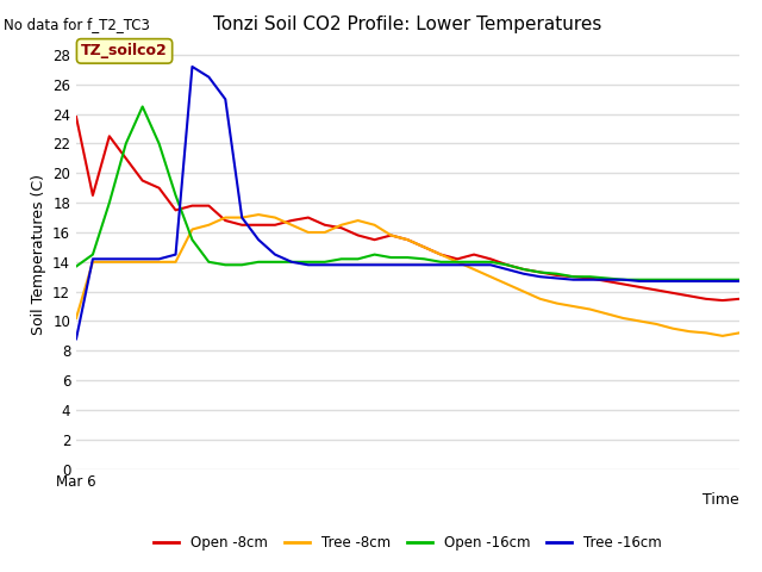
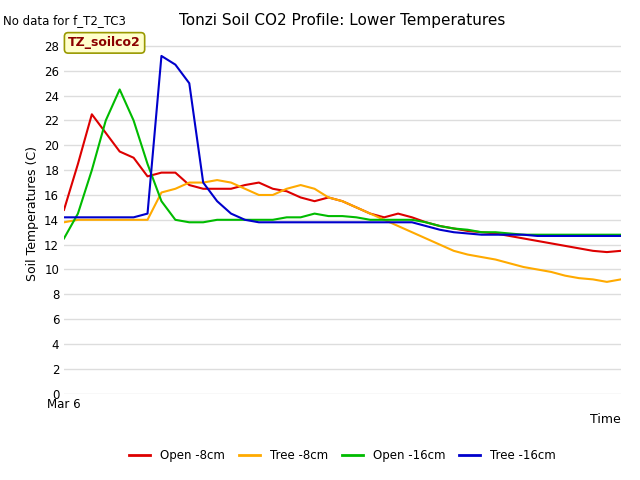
Open -8cm/Mar 6: 23.8 -> 14.8
Tree -8cm/Mar 6: 10.2 -> 13.8
Open -16cm/Mar 6: 13.7 -> 12.5
Tree -16cm/Mar 6: 8.8 -> 14.2
